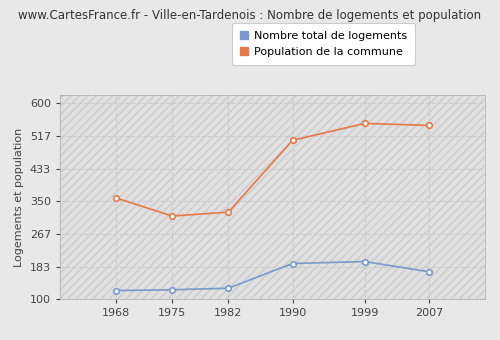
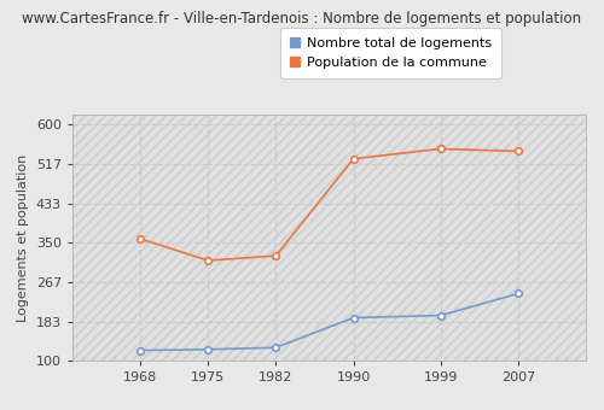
Population de la commune/1990: 505 -> 527
Nombre total de logements/2007: 170 -> 242
